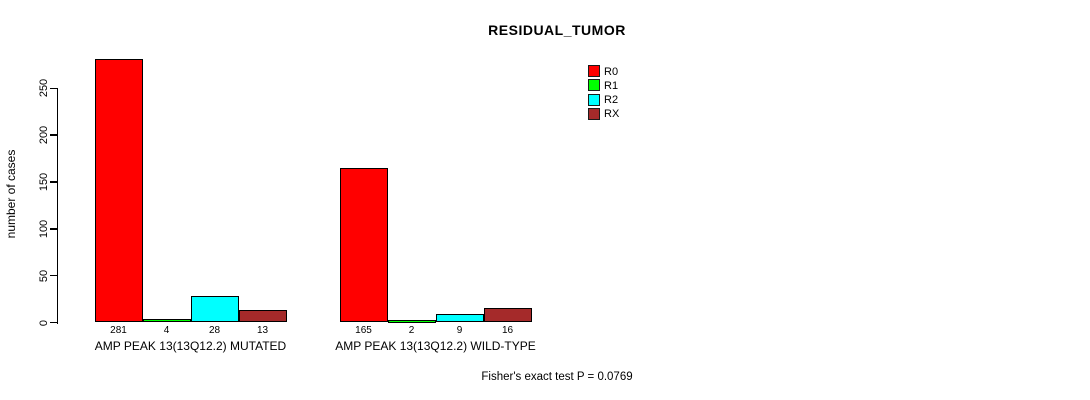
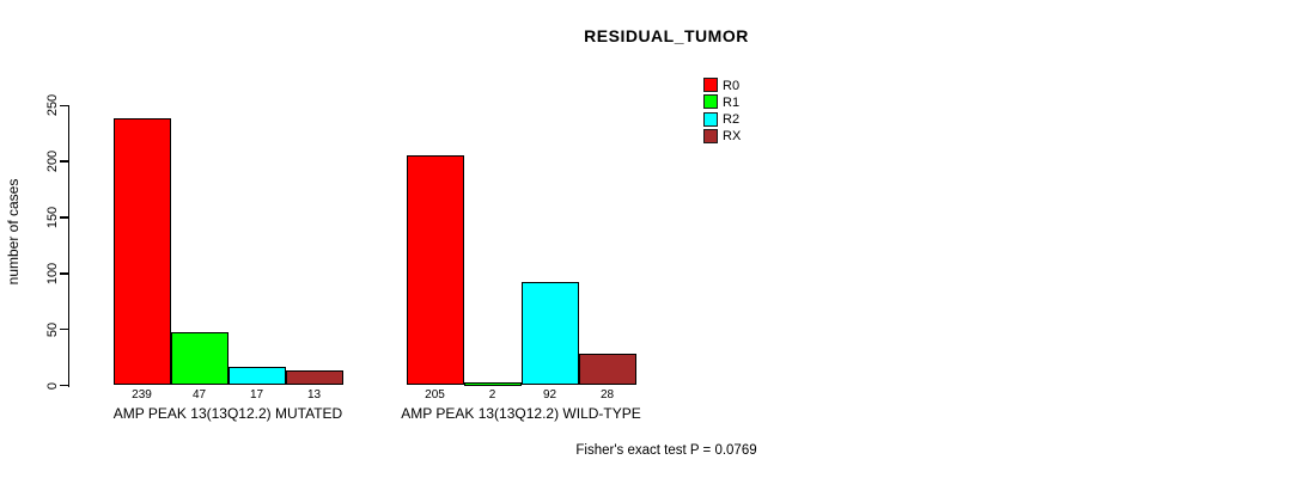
R0/AMP PEAK 13(13Q12.2) MUTATED: 281 -> 239
R1/AMP PEAK 13(13Q12.2) MUTATED: 4 -> 47
R2/AMP PEAK 13(13Q12.2) MUTATED: 28 -> 17
R0/AMP PEAK 13(13Q12.2) WILD-TYPE: 165 -> 205
R2/AMP PEAK 13(13Q12.2) WILD-TYPE: 9 -> 92
RX/AMP PEAK 13(13Q12.2) WILD-TYPE: 16 -> 28
